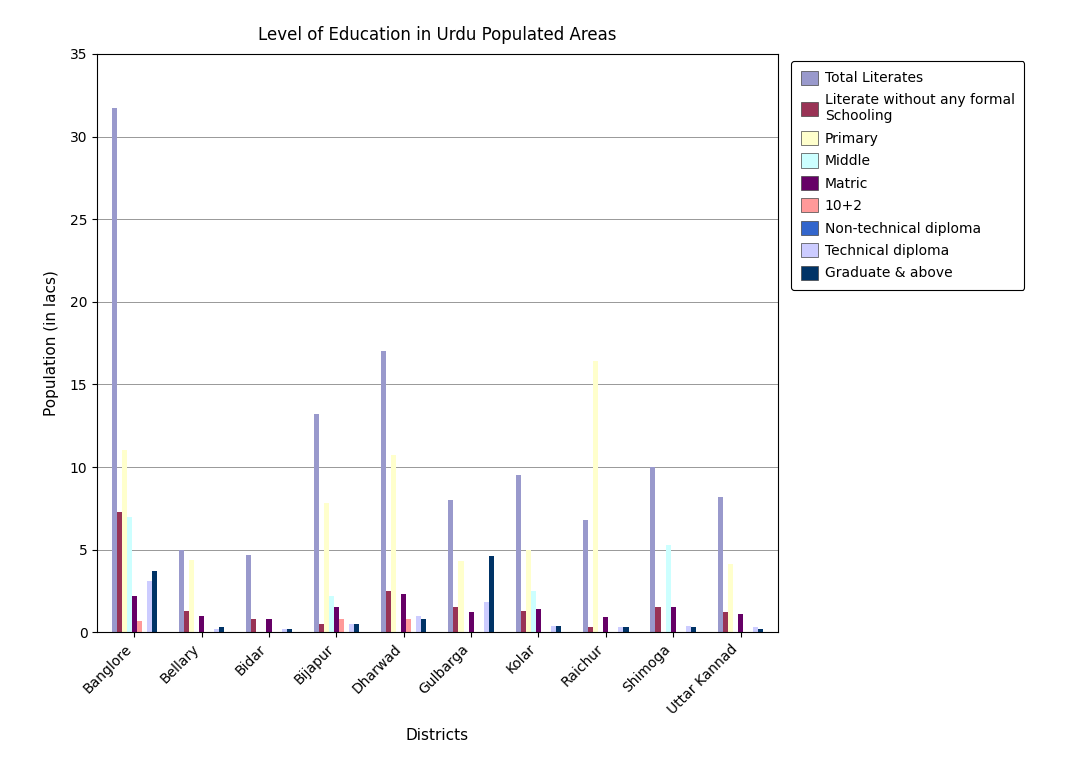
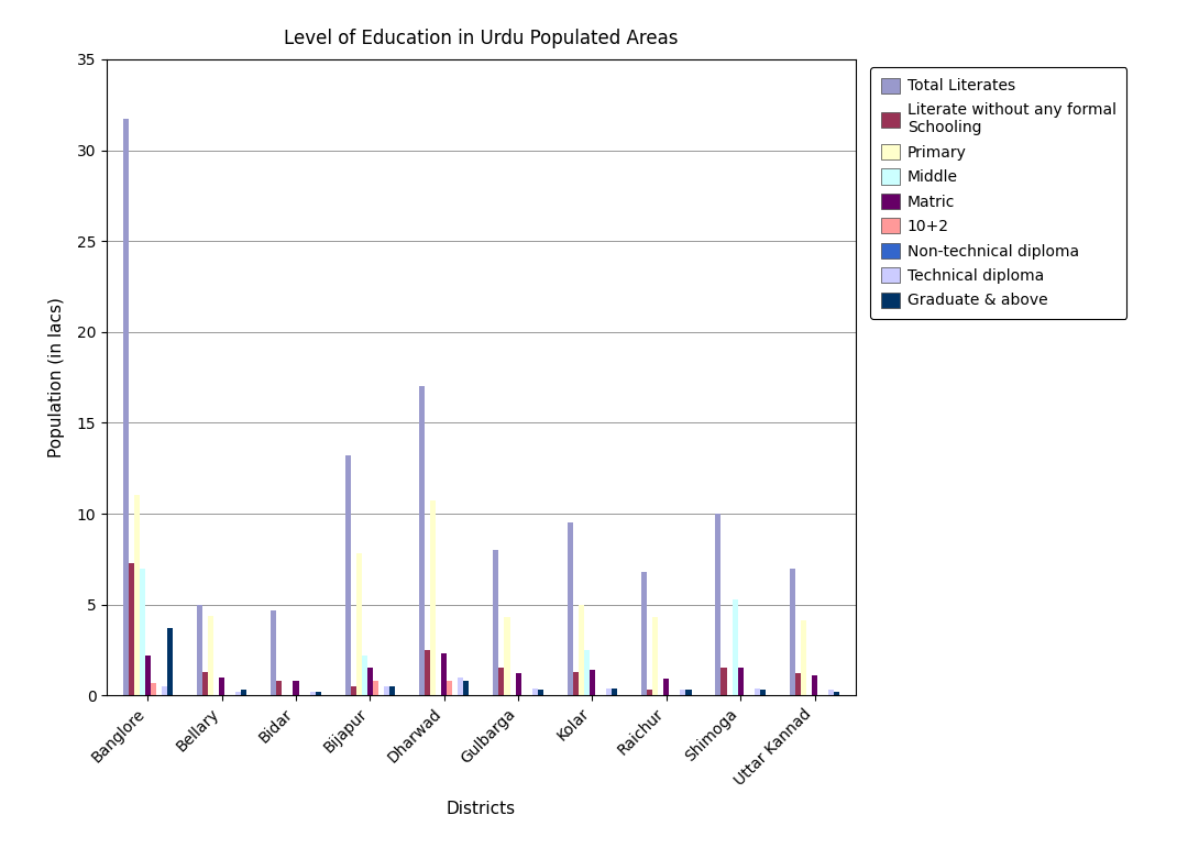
Technical diploma/Banglore: 3.1 -> 0.5
Technical diploma/Gulbarga: 1.8 -> 0.4
Graduate & above/Gulbarga: 4.6 -> 0.3
Primary/Raichur: 16.4 -> 4.3
Total Literates/Uttar Kannad: 8.2 -> 7.0
